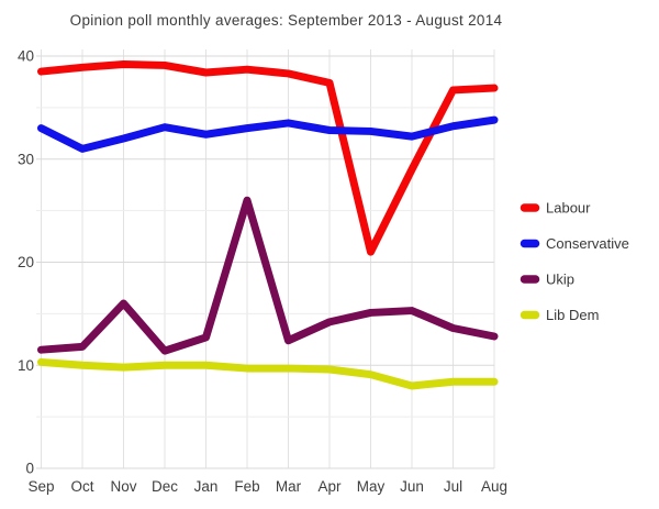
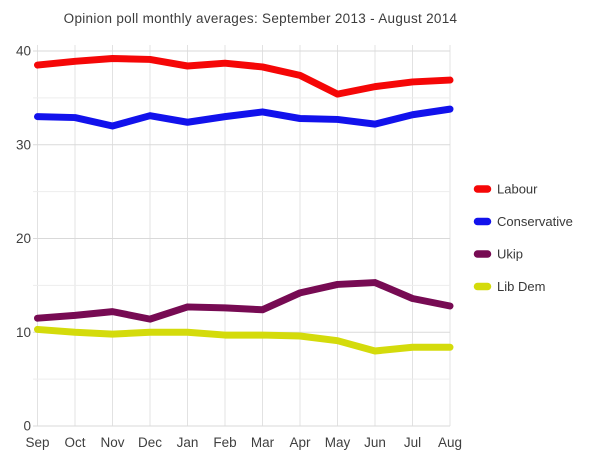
Conservative/Oct: 31 -> 33
Ukip/Nov: 16 -> 12
Ukip/Feb: 26 -> 13
Labour/May: 21 -> 35
Labour/Jun: 29 -> 36
